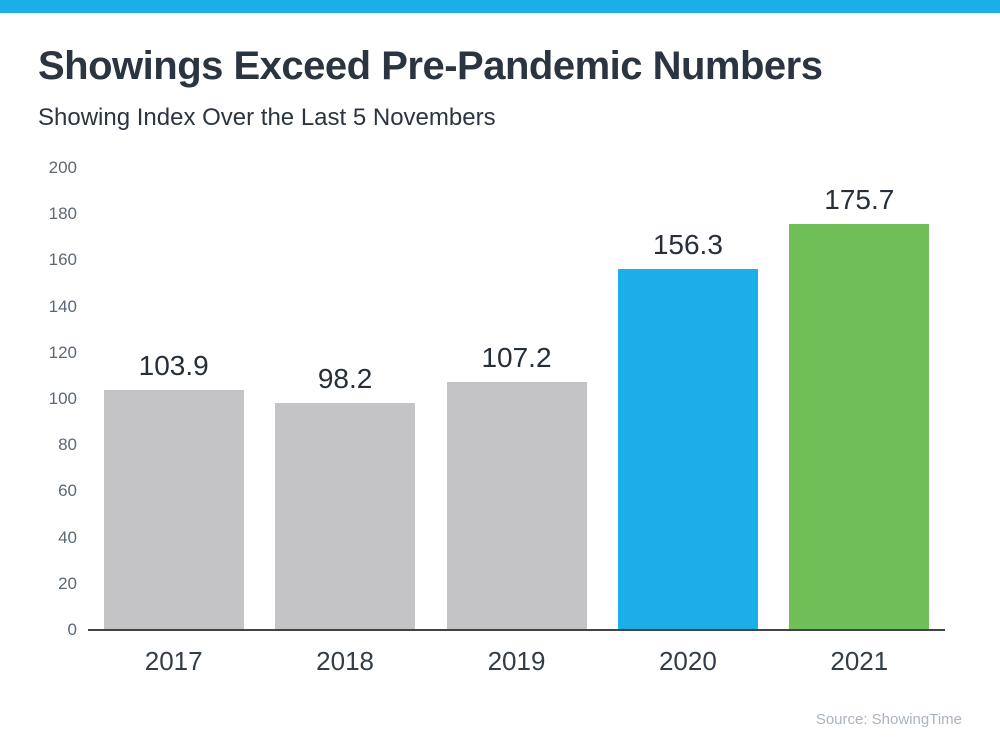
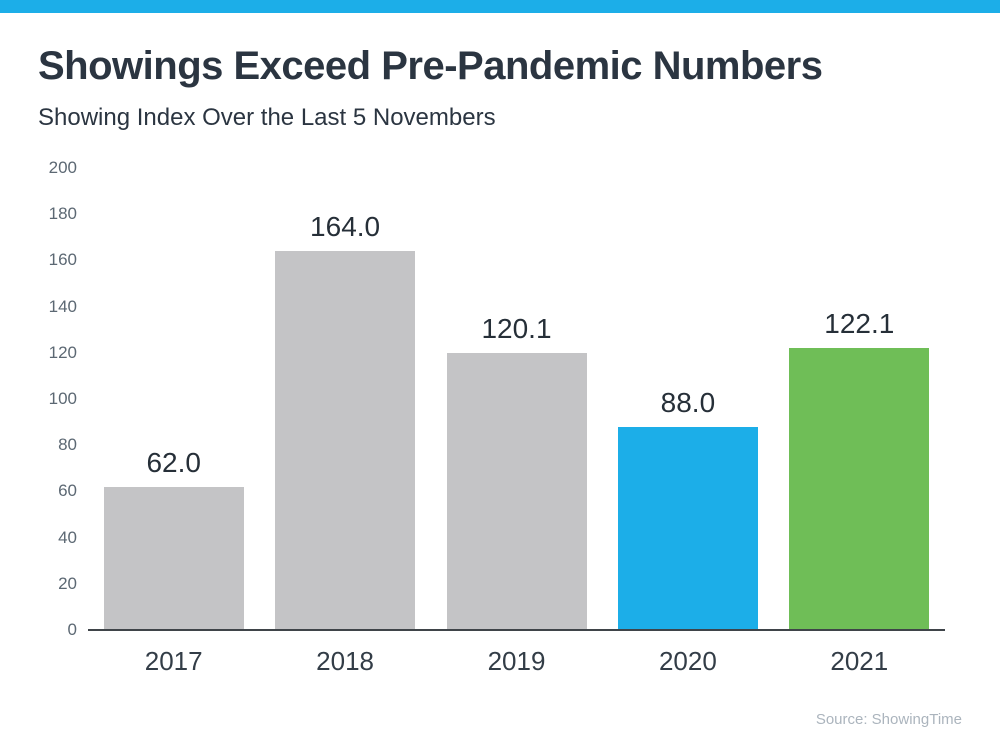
2017: 103.9 -> 62.0
2018: 98.2 -> 164.0
2019: 107.2 -> 120.1
2020: 156.3 -> 88.0
2021: 175.7 -> 122.1
